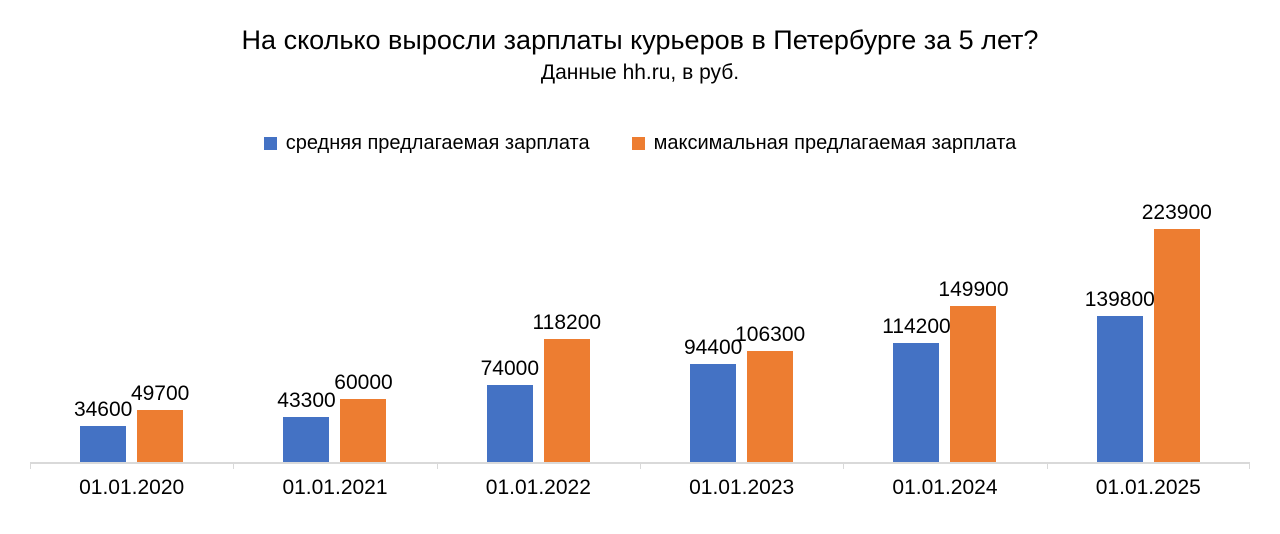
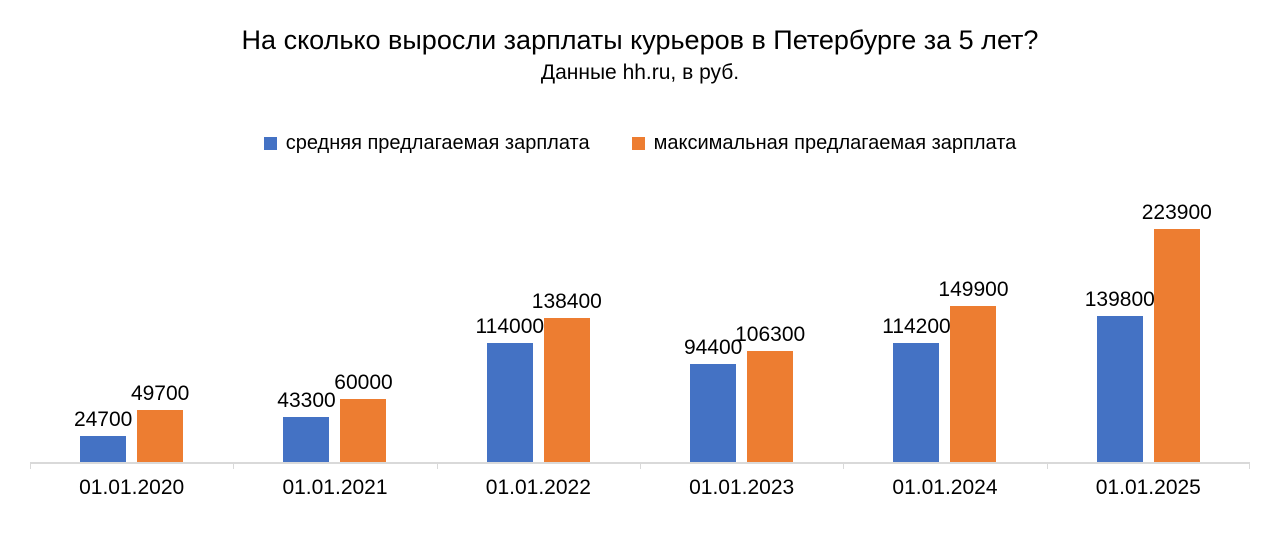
средняя предлагаемая зарплата/01.01.2020: 34600 -> 24700
средняя предлагаемая зарплата/01.01.2022: 74000 -> 114000
максимальная предлагаемая зарплата/01.01.2022: 118200 -> 138400
